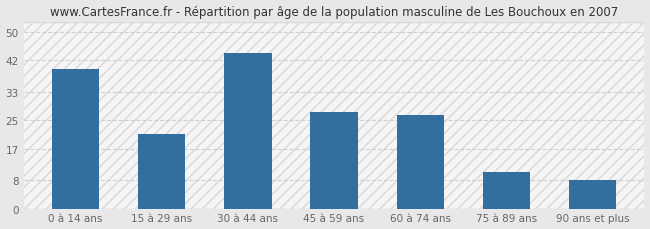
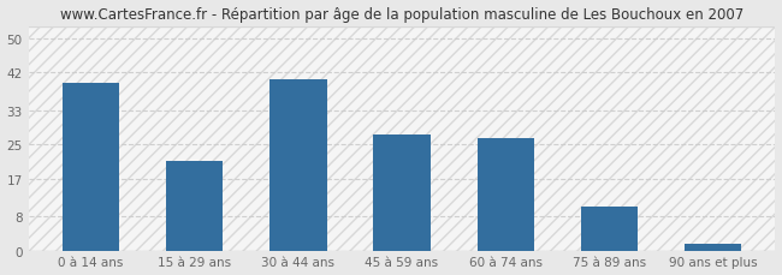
30 à 44 ans: 44.0 -> 40.5
90 ans et plus: 8.0 -> 1.5
